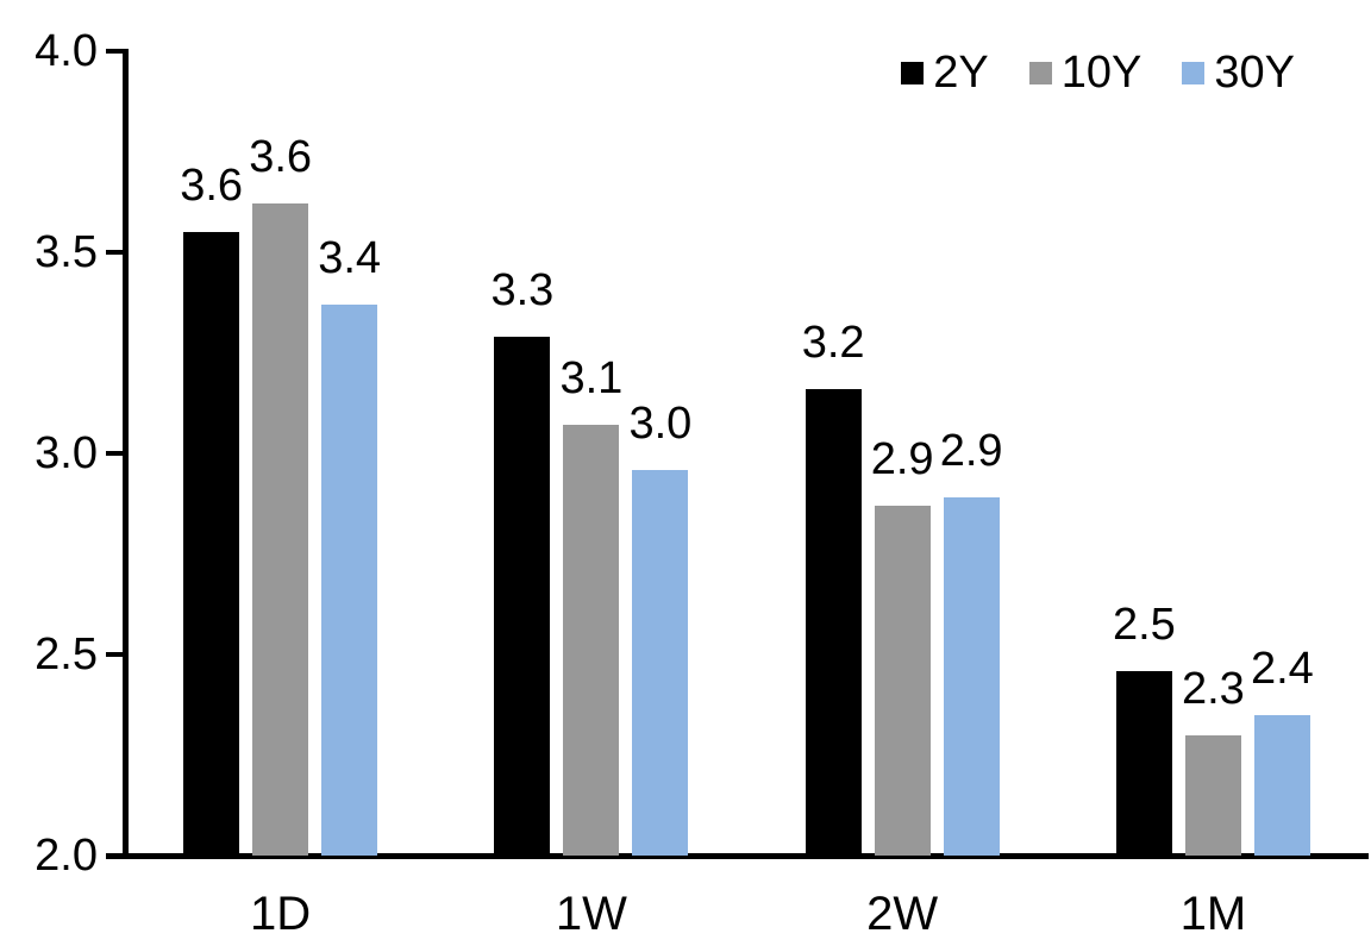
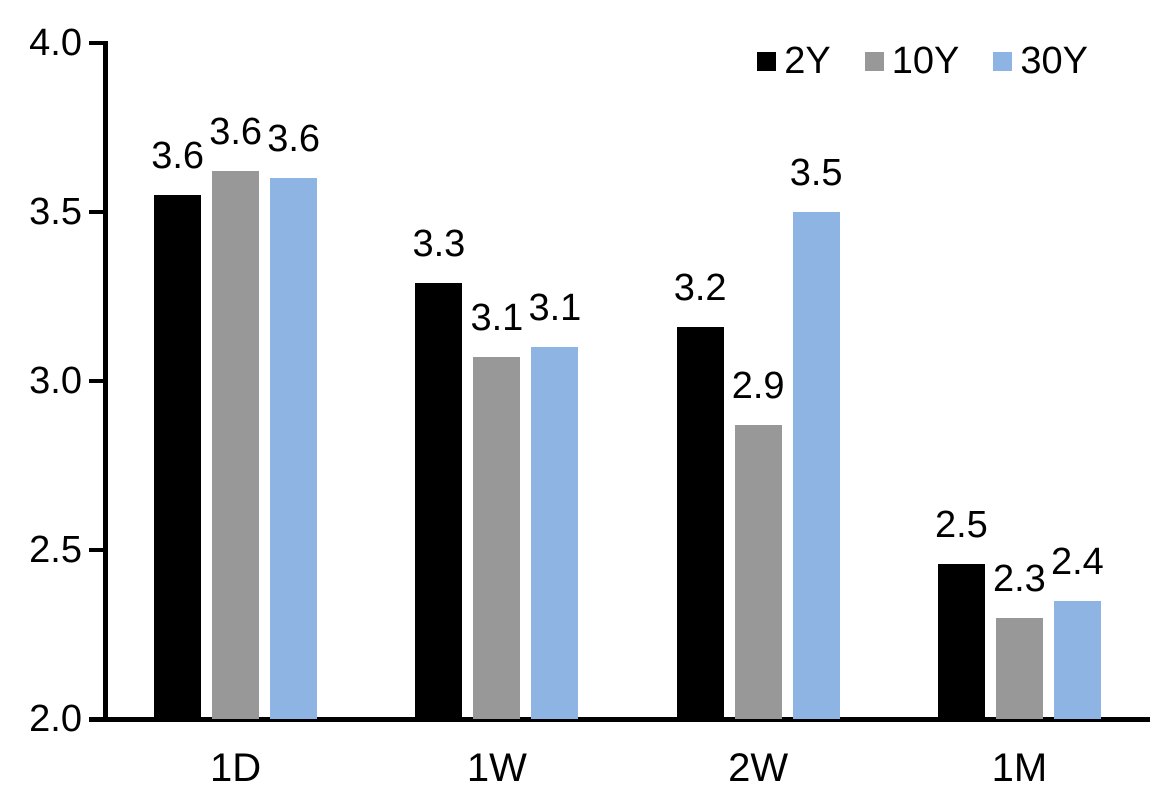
30Y/1D: 3.4 -> 3.6
30Y/1W: 3.0 -> 3.1
30Y/2W: 2.9 -> 3.5
